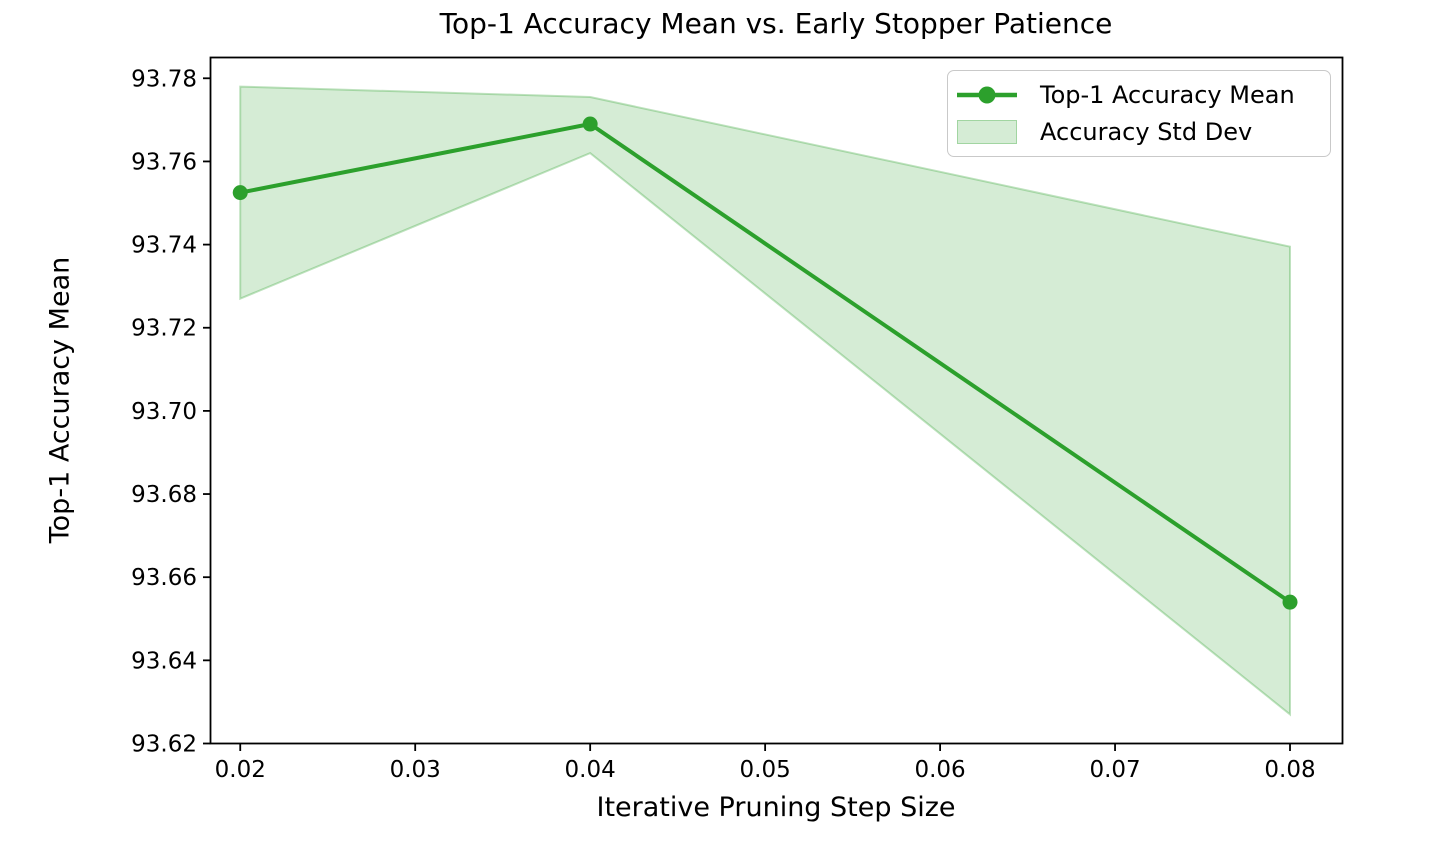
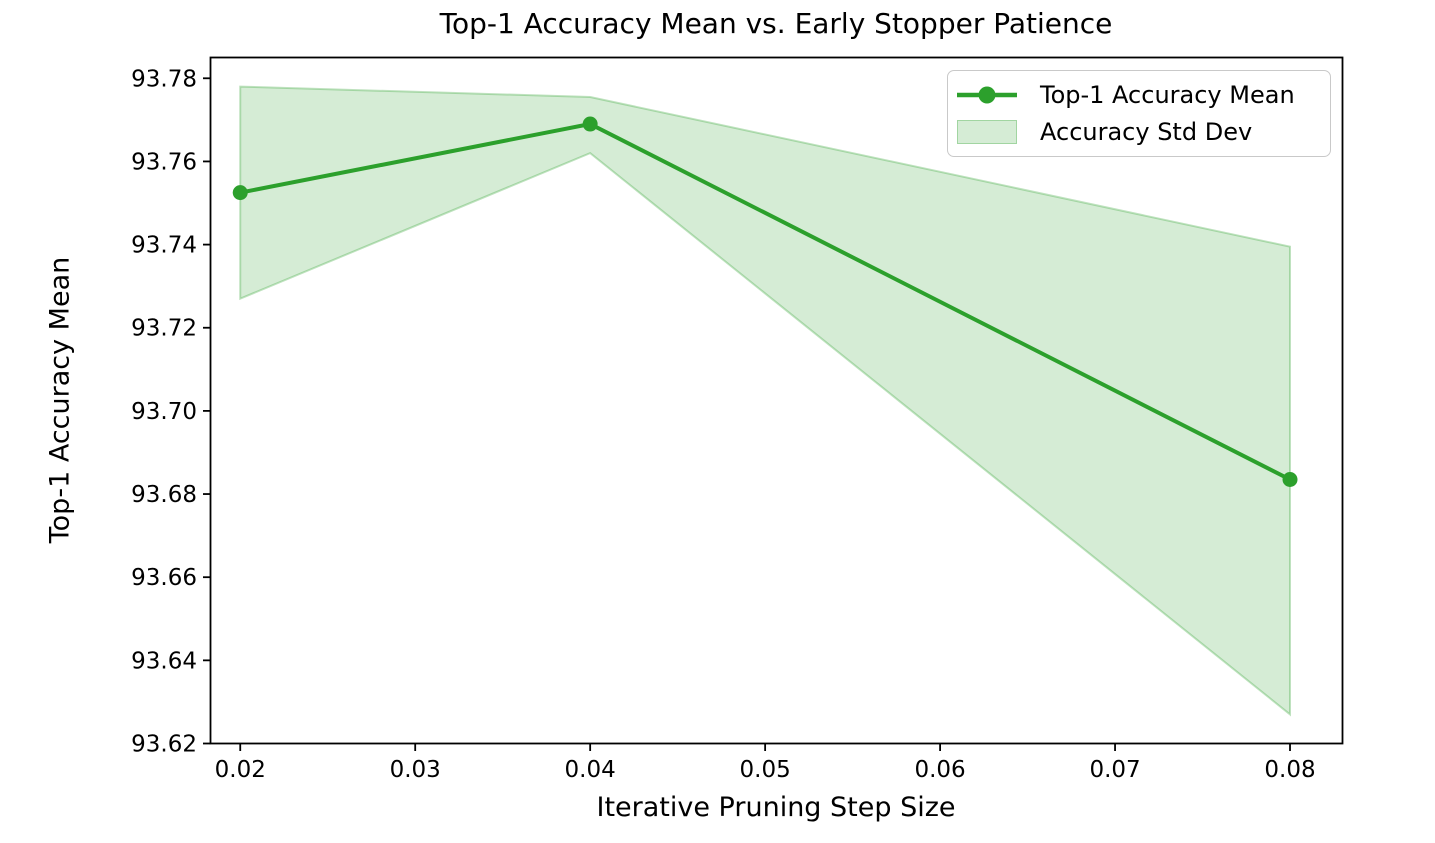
0.08: 93.654 -> 93.683
